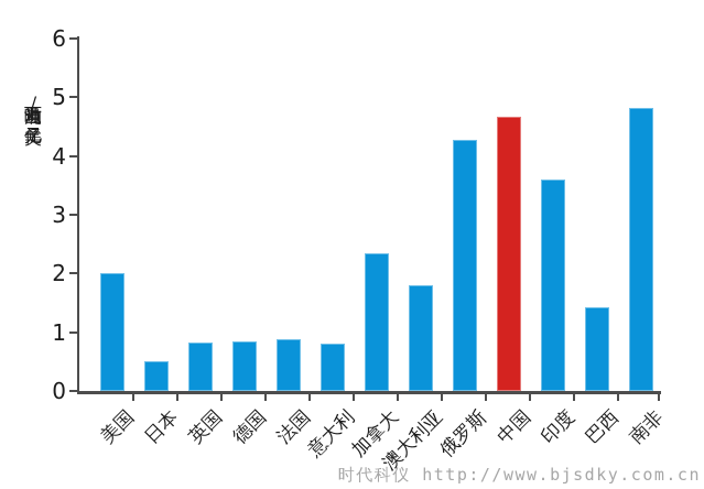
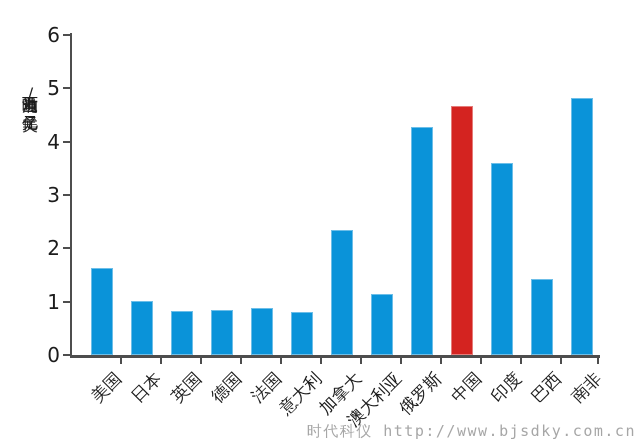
美国: 2.0 -> 1.6
日本: 0.5 -> 1.0
澳大利亚: 1.8 -> 1.1
